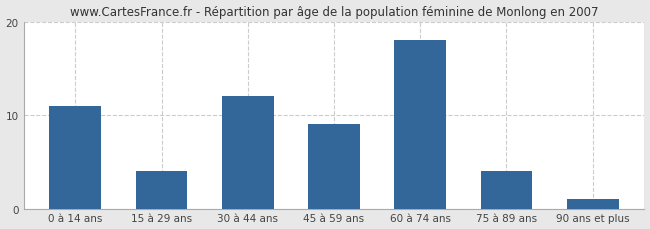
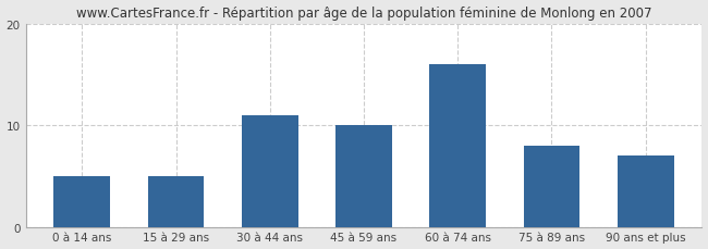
0 à 14 ans: 11 -> 5
15 à 29 ans: 4 -> 5
30 à 44 ans: 12 -> 11
45 à 59 ans: 9 -> 10
60 à 74 ans: 18 -> 16
75 à 89 ans: 4 -> 8
90 ans et plus: 1 -> 7
